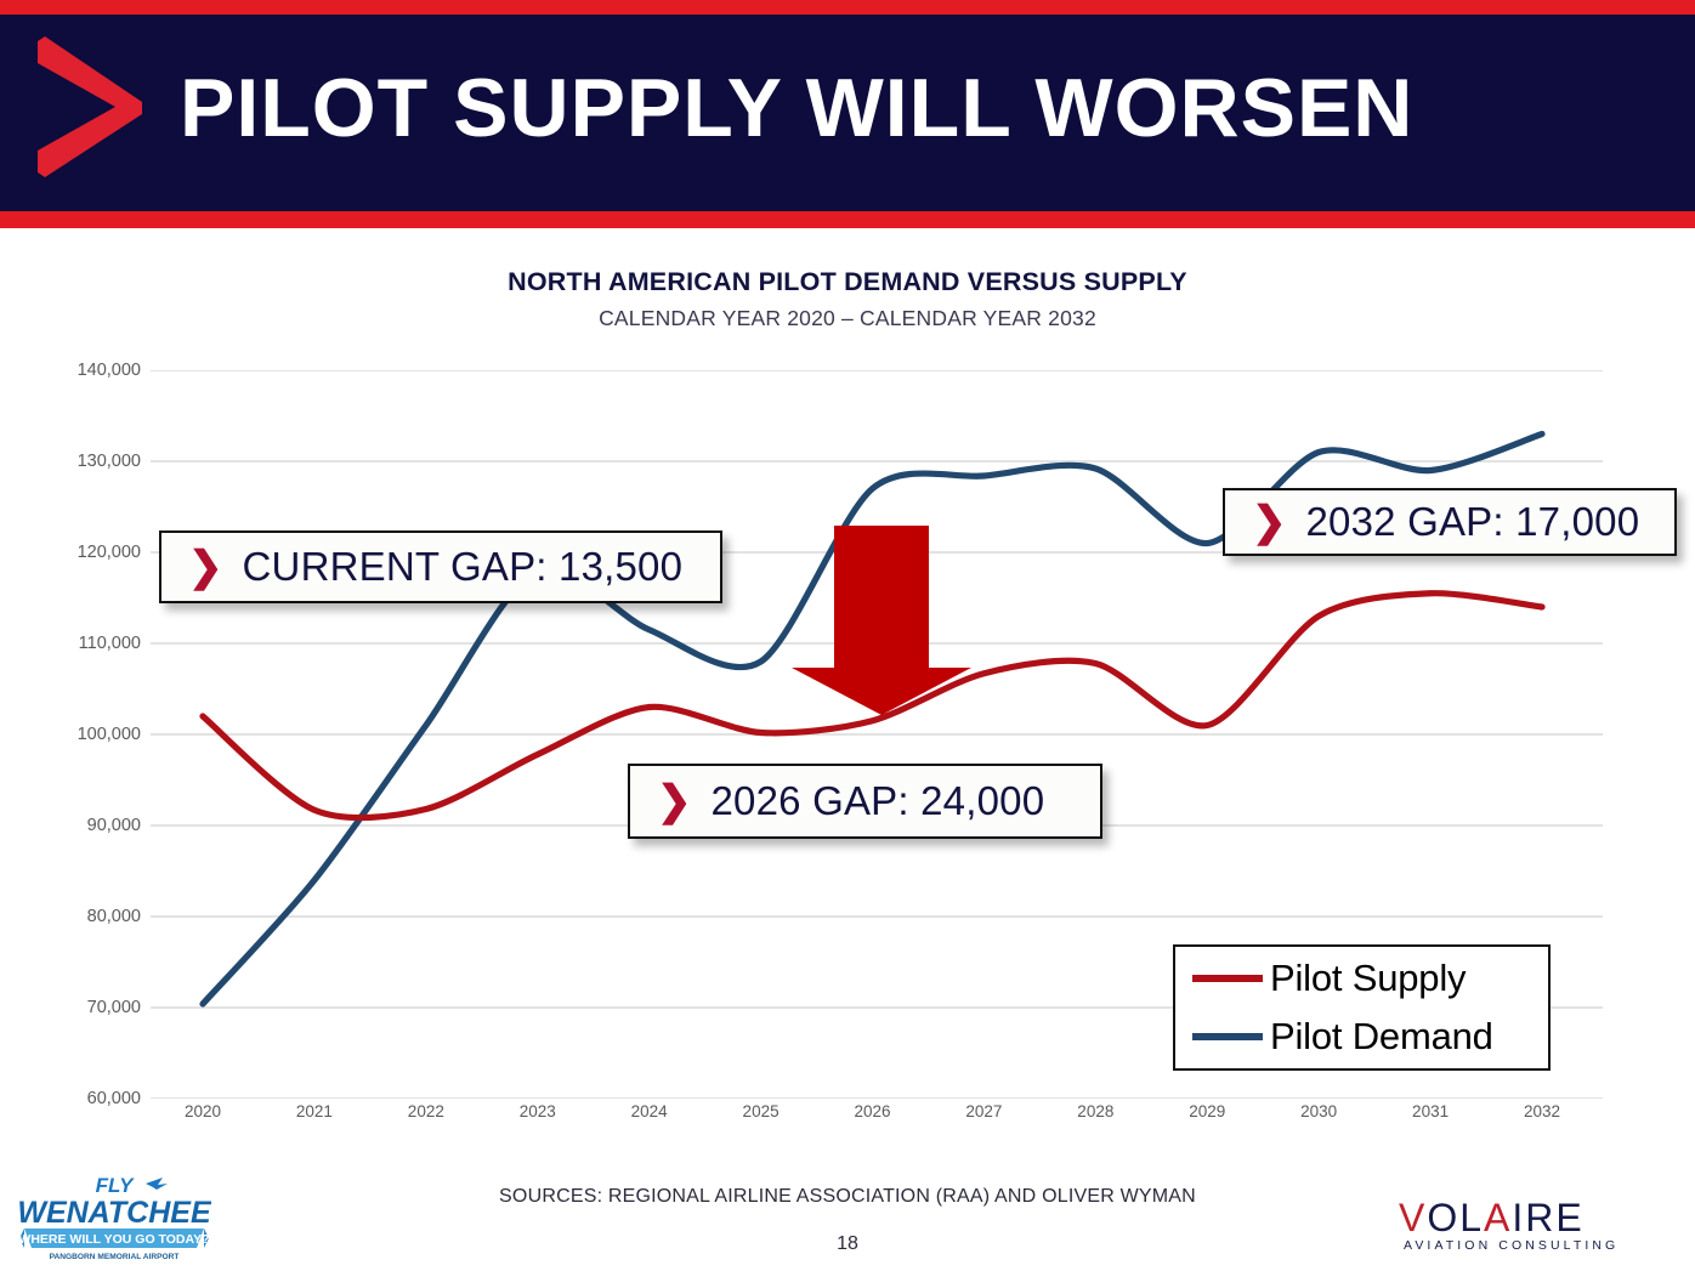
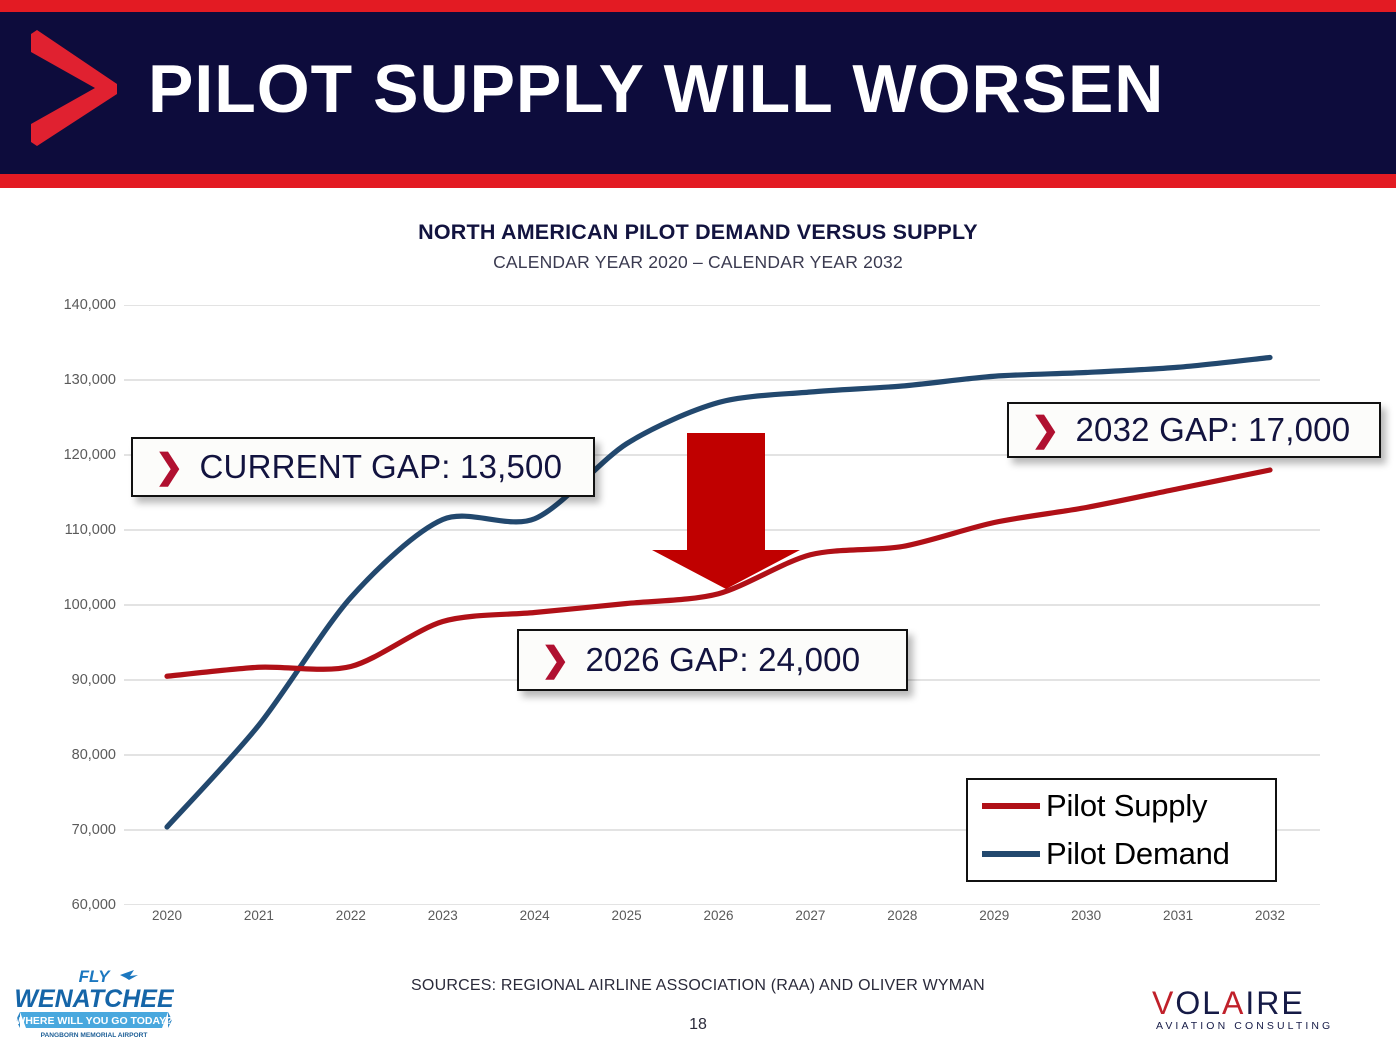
Pilot Supply/2020: 102000 -> 90000
Pilot Demand/2023: 118000 -> 111000
Pilot Supply/2024: 103000 -> 99000
Pilot Demand/2025: 108000 -> 122000
Pilot Supply/2029: 101000 -> 111000
Pilot Demand/2029: 121000 -> 130000
Pilot Demand/2031: 129000 -> 132000
Pilot Supply/2032: 114000 -> 118000
